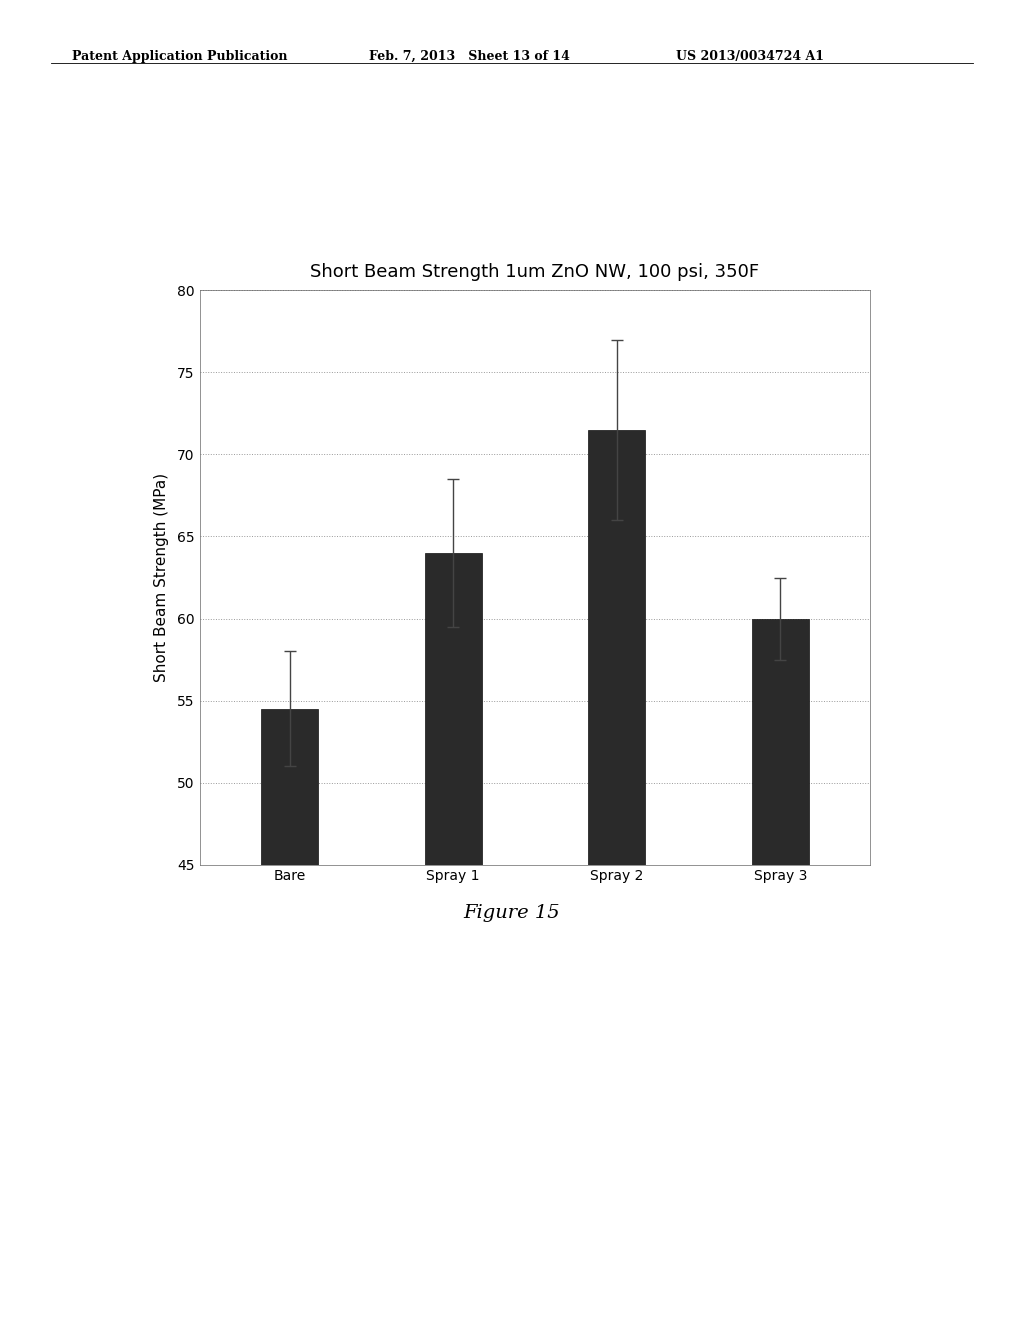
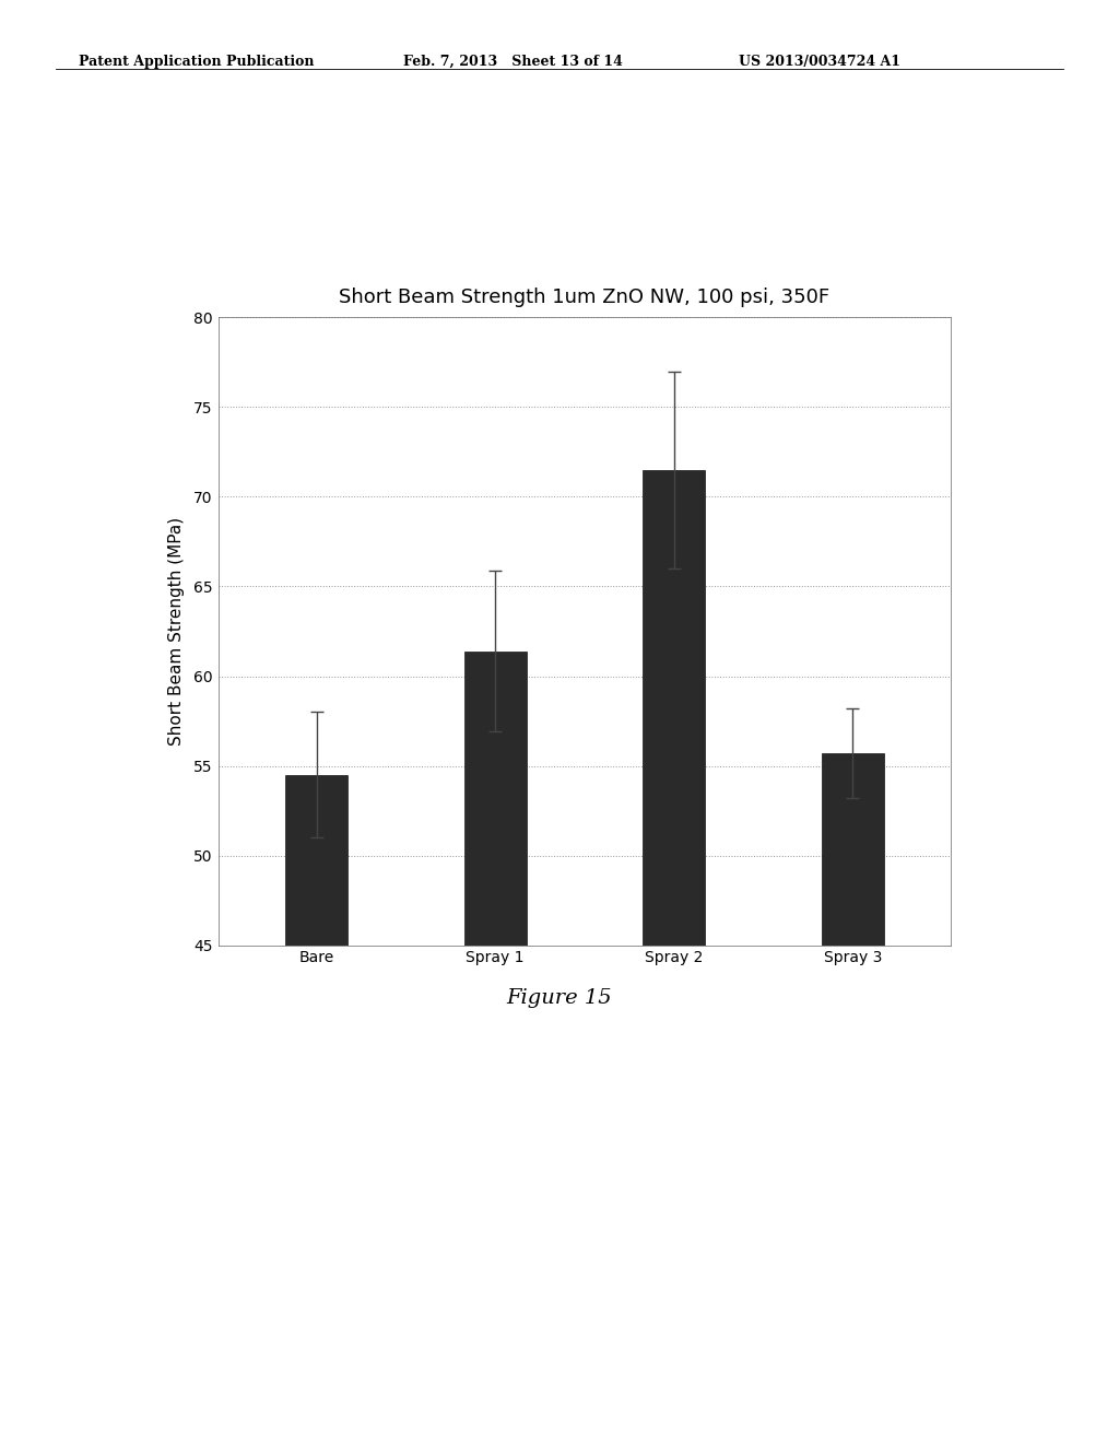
Spray 1: 64.0 -> 61.4
Spray 3: 60.0 -> 55.7
